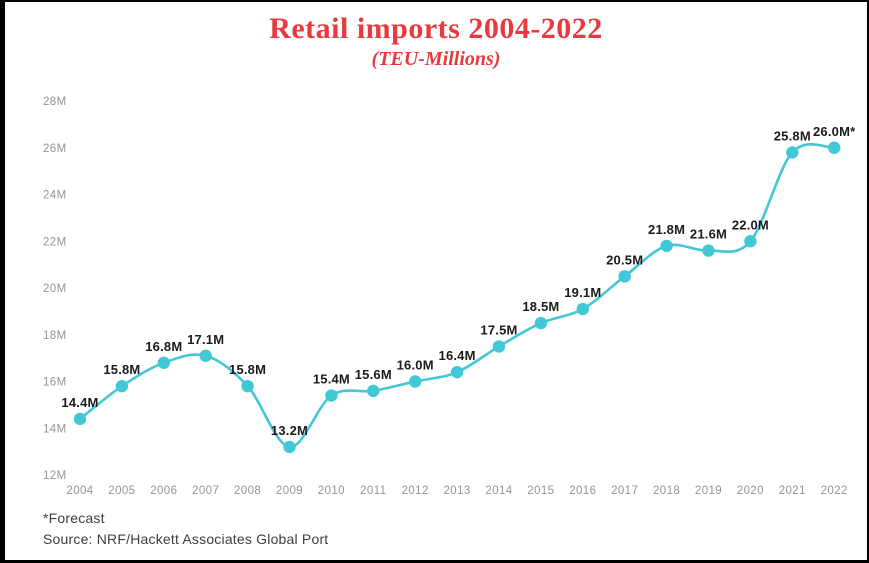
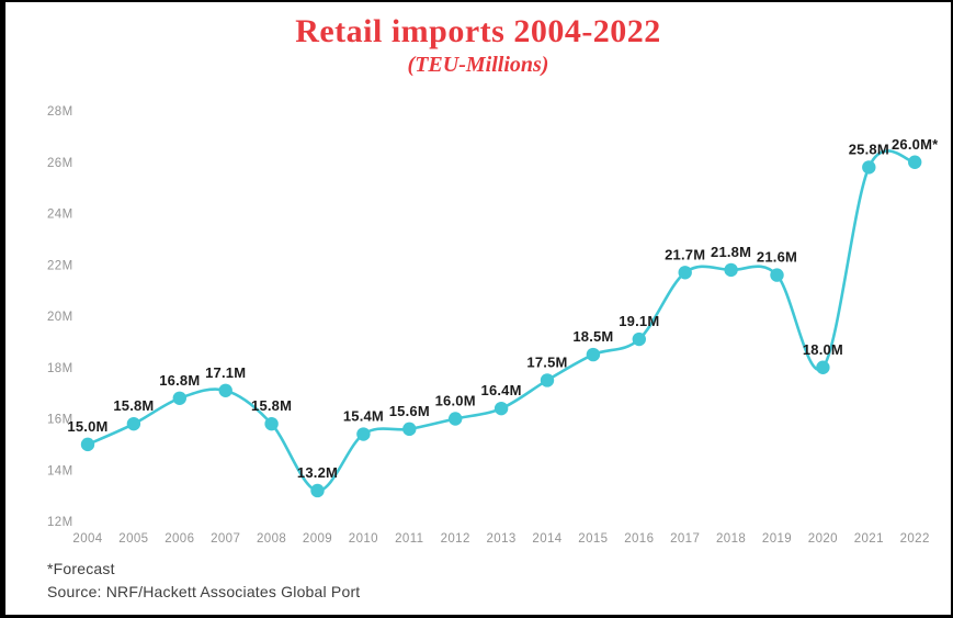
2004: 14.4M -> 15.0M
2017: 20.5M -> 21.7M
2020: 22.0M -> 18.0M
